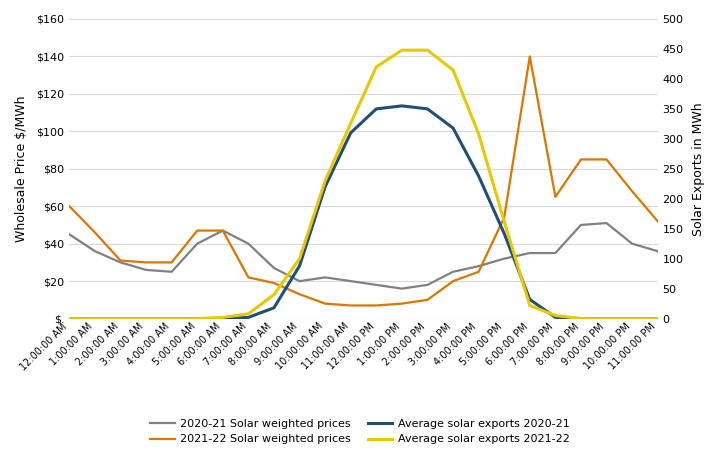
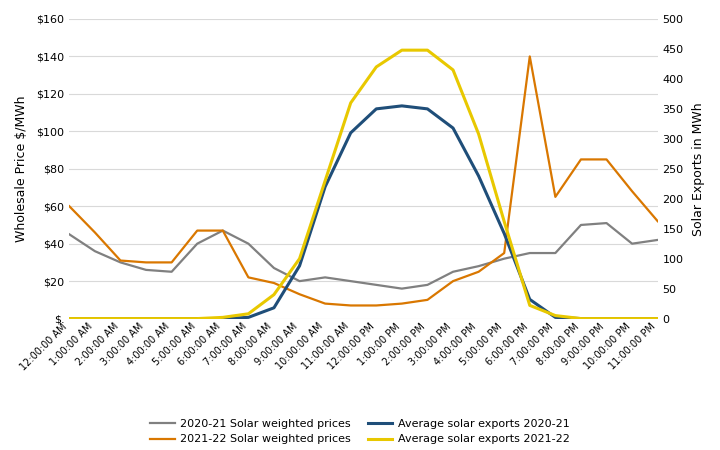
Average solar exports 2021-22/11:00:00 AM: 326 -> 360
2021-22 Solar weighted prices/5:00:00 PM: $54 -> $35
2020-21 Solar weighted prices/11:00:00 PM: $36 -> $42
